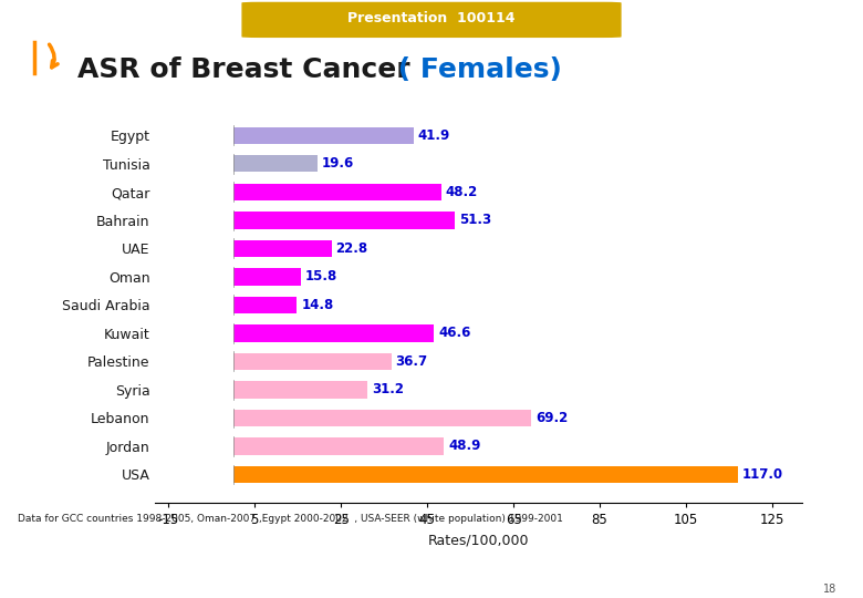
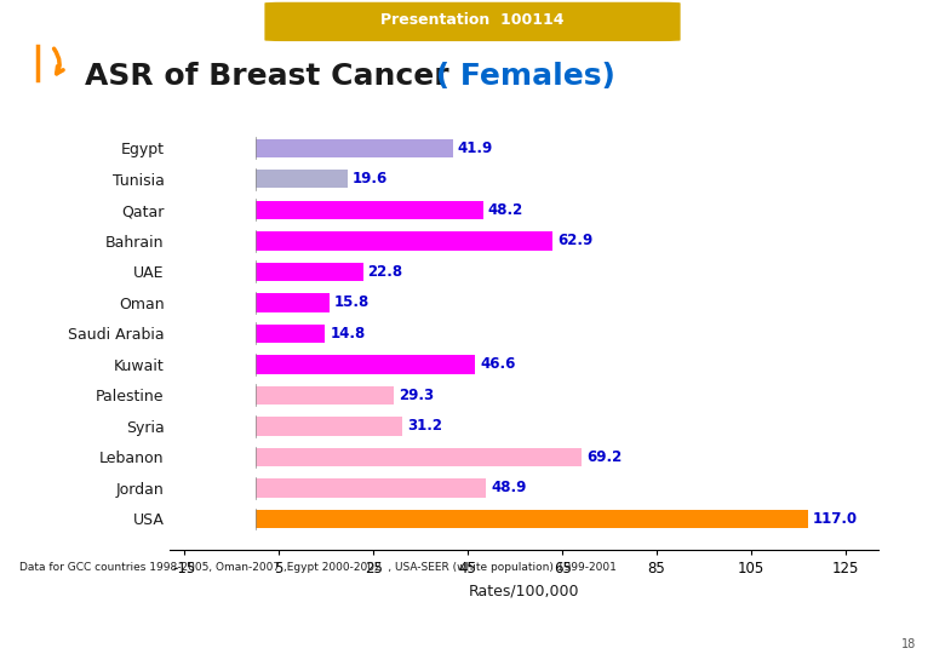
Bahrain: 51.3 -> 62.9
Palestine: 36.7 -> 29.3
